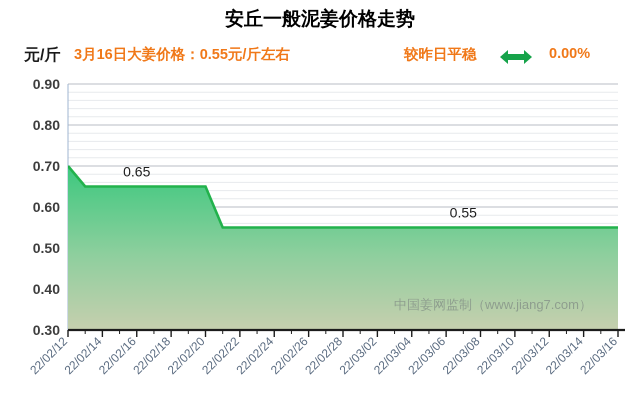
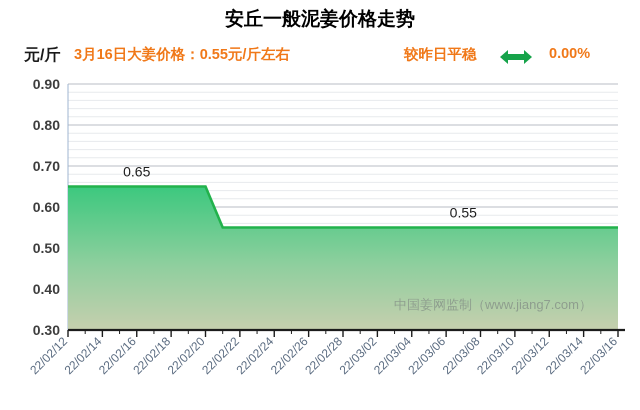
22/02/12: 0.70 -> 0.65
